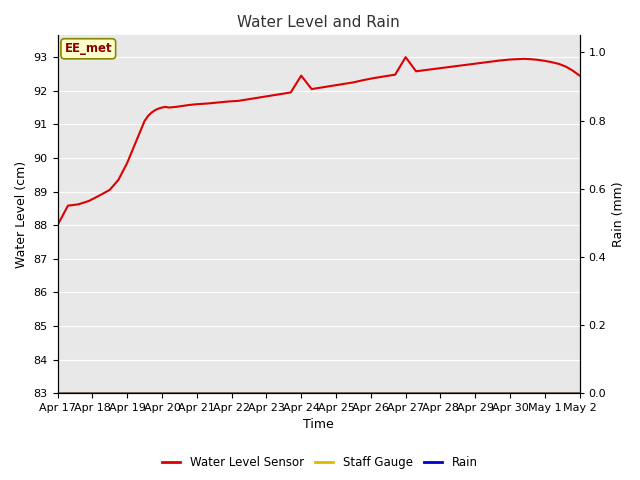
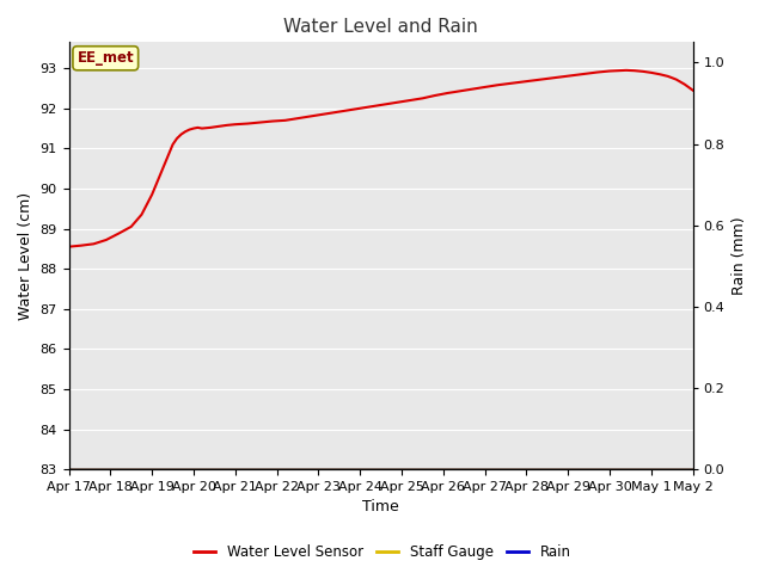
Apr 17: 88.00 -> 88.55
Apr 24: 92.45 -> 92.00
Apr 27: 93.00 -> 92.53
